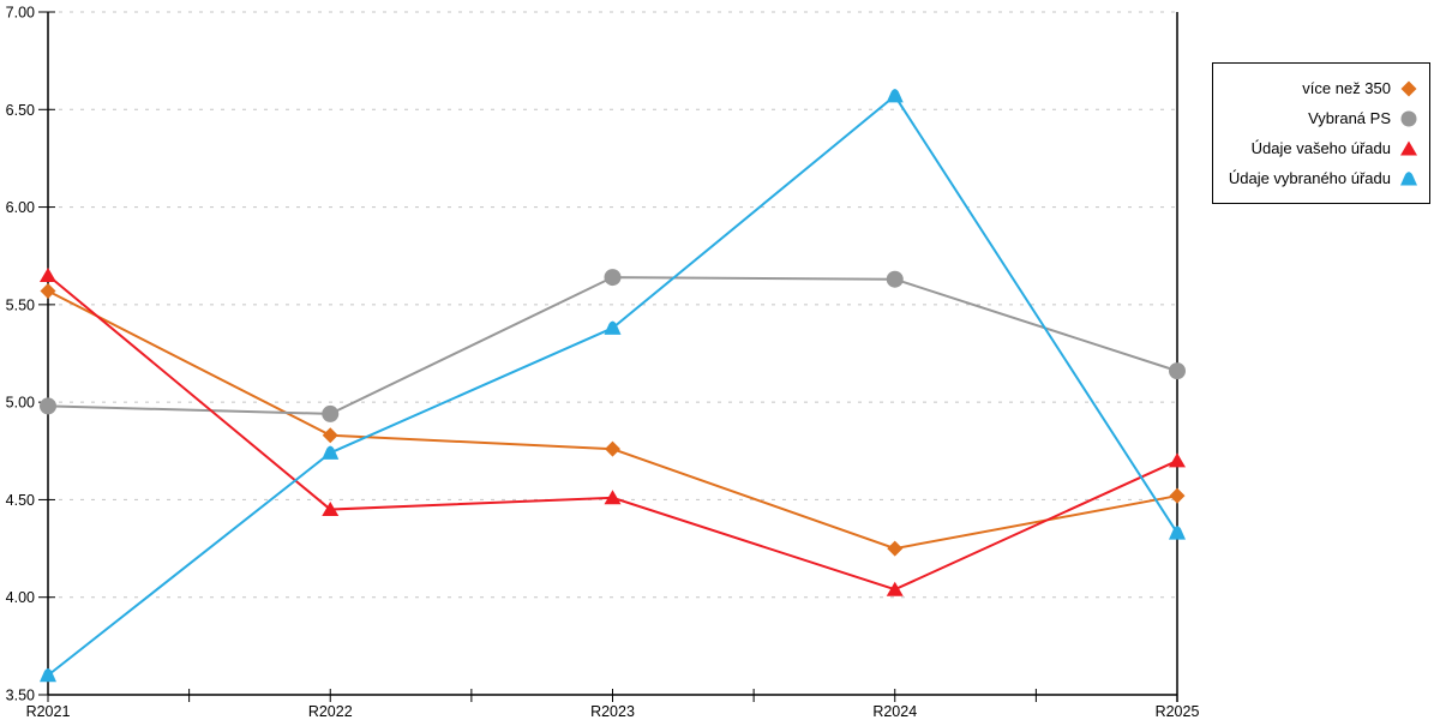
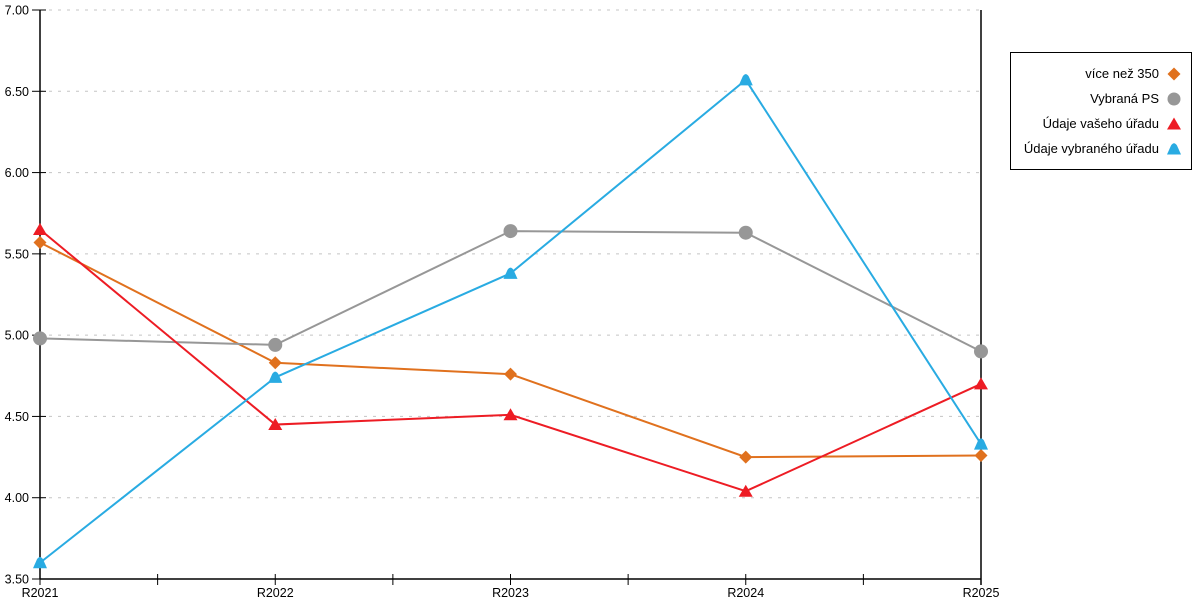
více než 350/R2025: 4.52 -> 4.26
Vybraná PS/R2025: 5.16 -> 4.90
